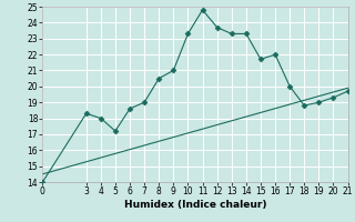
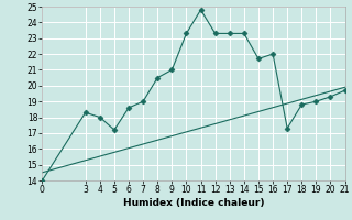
12: 23.7 -> 23.3
17: 20.0 -> 17.3
